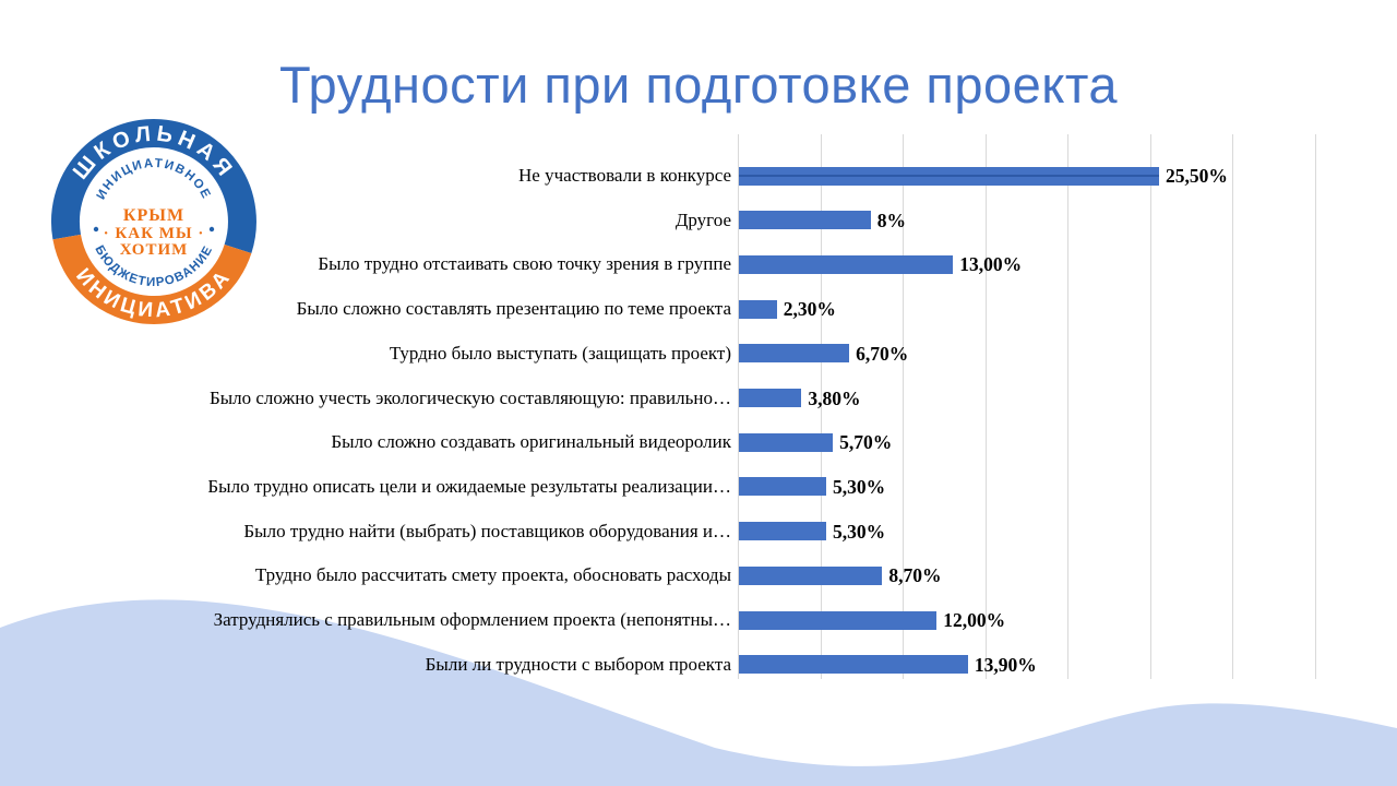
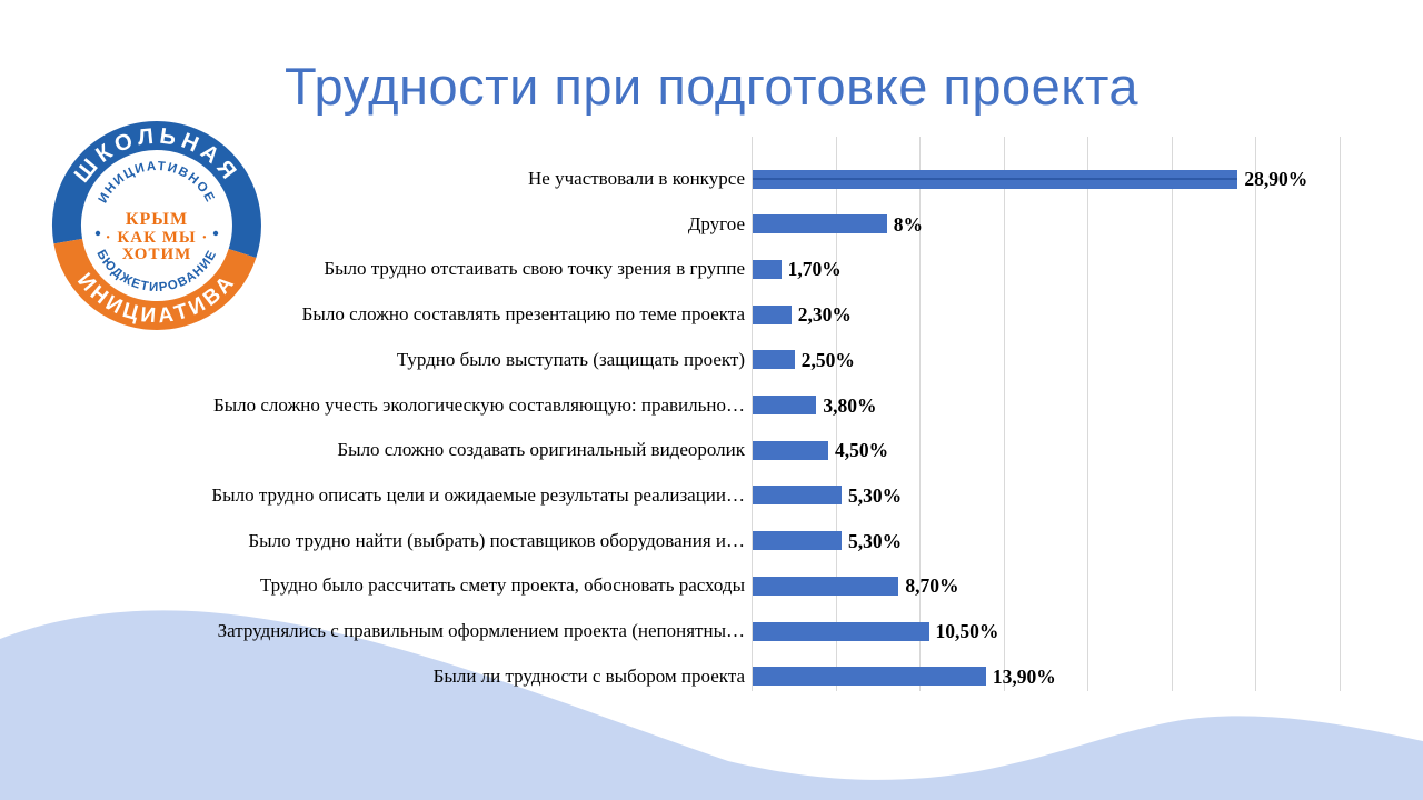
Не участвовали в конкурсе: 25,50% -> 28,90%
Было трудно отстаивать свою точку зрения в группе: 13,00% -> 1,70%
Турдно было выступать (защищать проект): 6,70% -> 2,50%
Было сложно создавать оригинальный видеоролик: 5,70% -> 4,50%
Затруднялись с правильным оформлением проекта (непонятны…: 12,00% -> 10,50%
